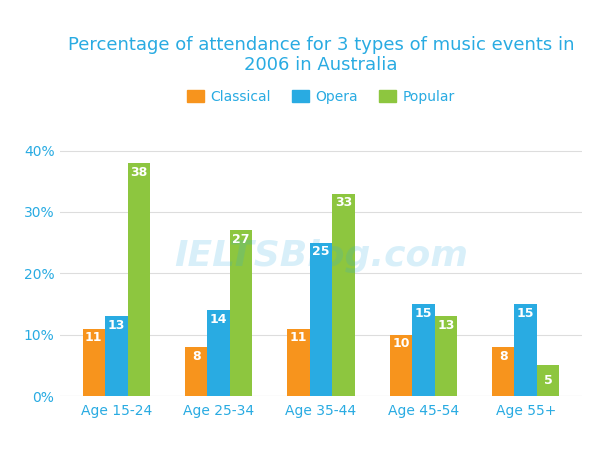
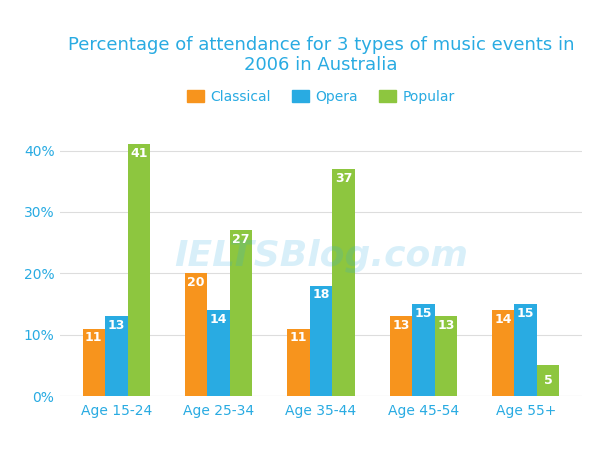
Popular/Age 15-24: 38 -> 41
Classical/Age 25-34: 8 -> 20
Opera/Age 35-44: 25% -> 18%
Popular/Age 35-44: 33 -> 37
Classical/Age 45-54: 10 -> 13
Classical/Age 55+: 8 -> 14
